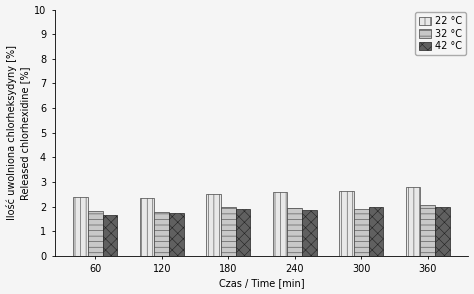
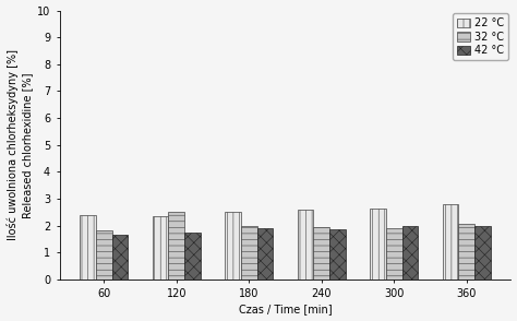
32 °C/120: 1.78 -> 2.50
